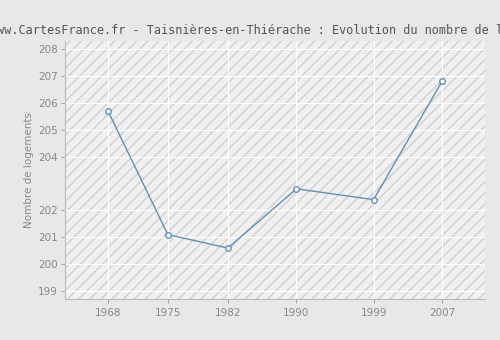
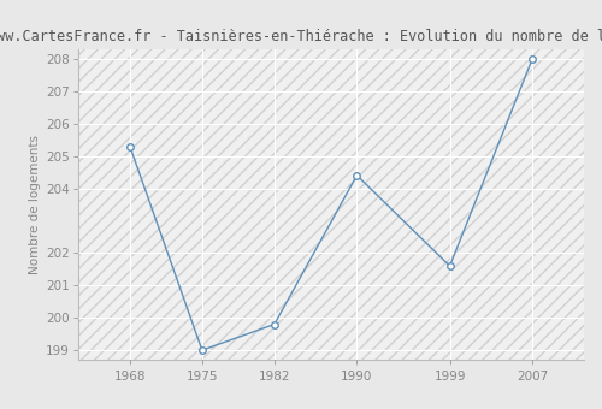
1968: 205.7 -> 205.3
1975: 201.1 -> 199.0
1982: 200.6 -> 199.8
1990: 202.8 -> 204.4
1999: 202.4 -> 201.6
2007: 206.8 -> 208.0
